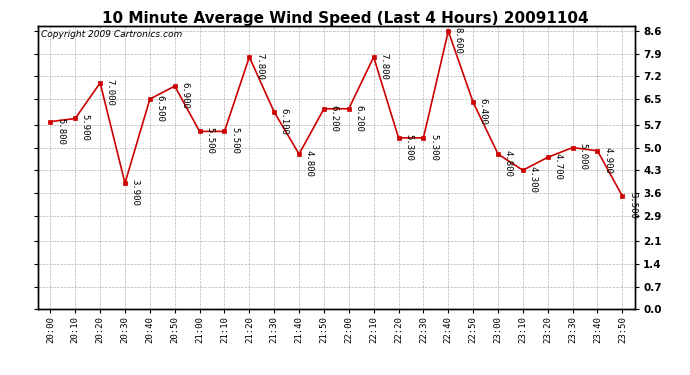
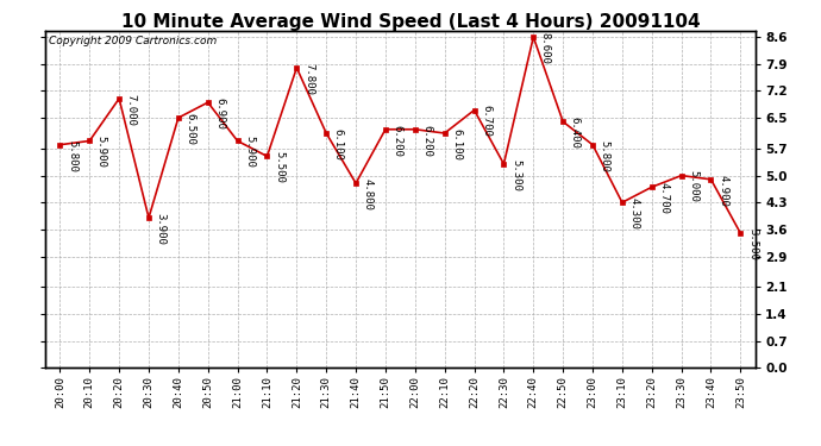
21:00: 5.500 -> 5.900
22:10: 7.800 -> 6.100
22:20: 5.300 -> 6.700
23:00: 4.800 -> 5.800
